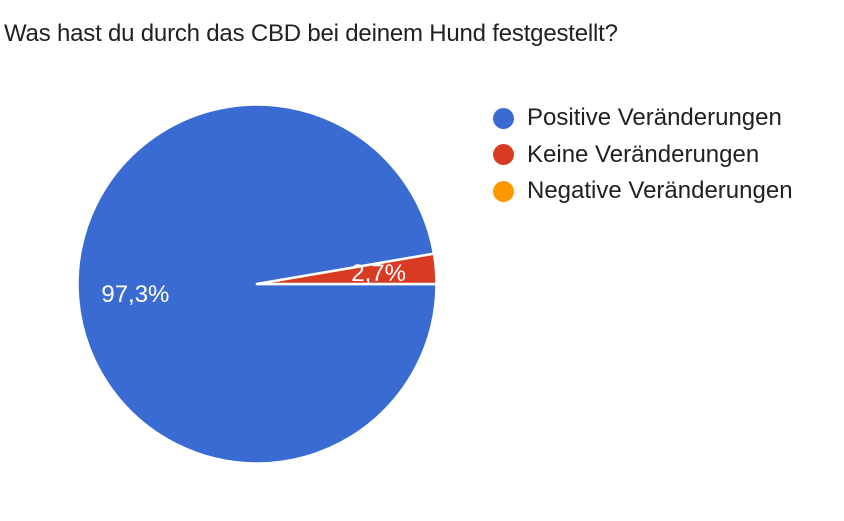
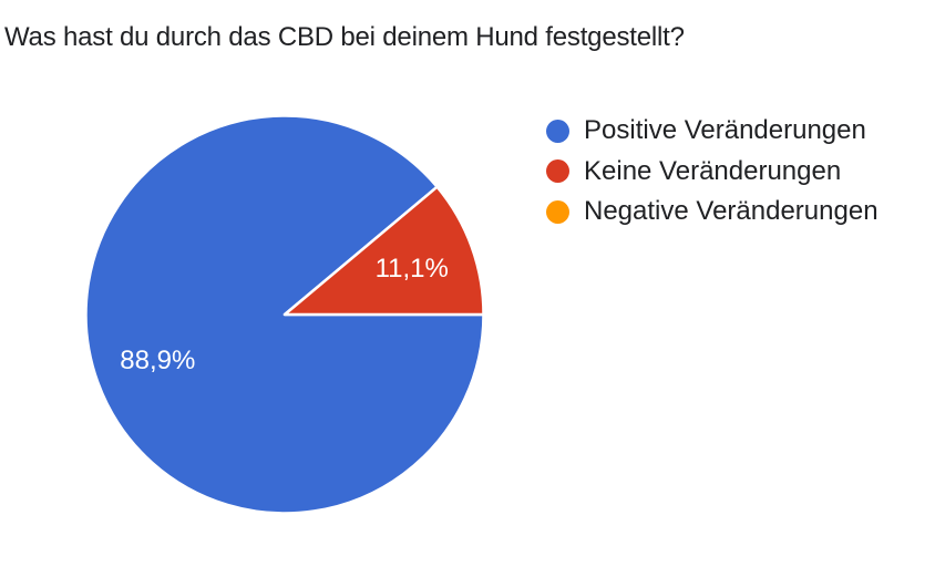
Positive Veränderungen: 97,3% -> 88,9%
Keine Veränderungen: 2,7% -> 11,1%
